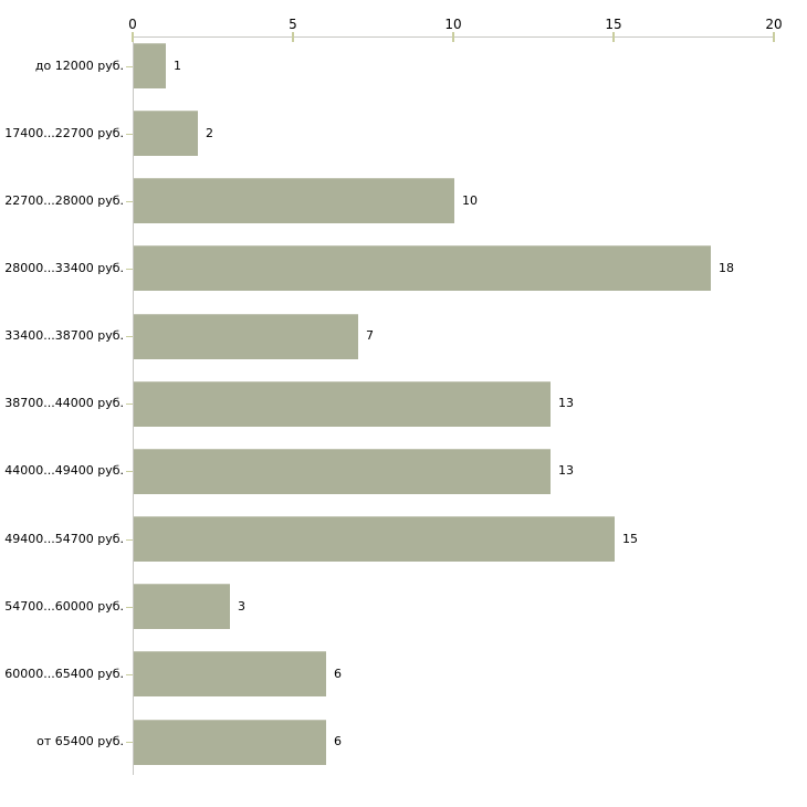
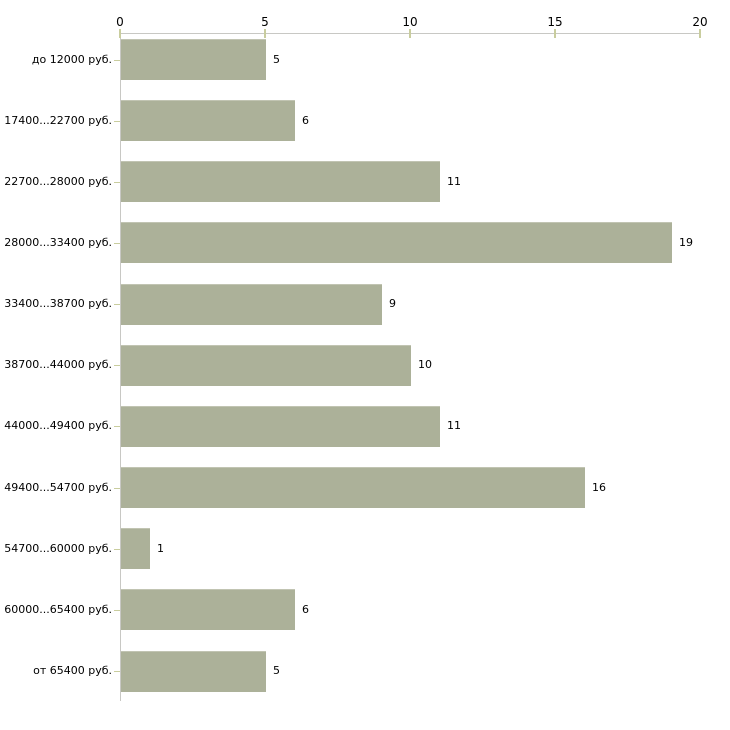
до 12000 руб.: 1 -> 5
17400...22700 руб.: 2 -> 6
22700...28000 руб.: 10 -> 11
28000...33400 руб.: 18 -> 19
33400...38700 руб.: 7 -> 9
38700...44000 руб.: 13 -> 10
44000...49400 руб.: 13 -> 11
49400...54700 руб.: 15 -> 16
54700...60000 руб.: 3 -> 1
от 65400 руб.: 6 -> 5
